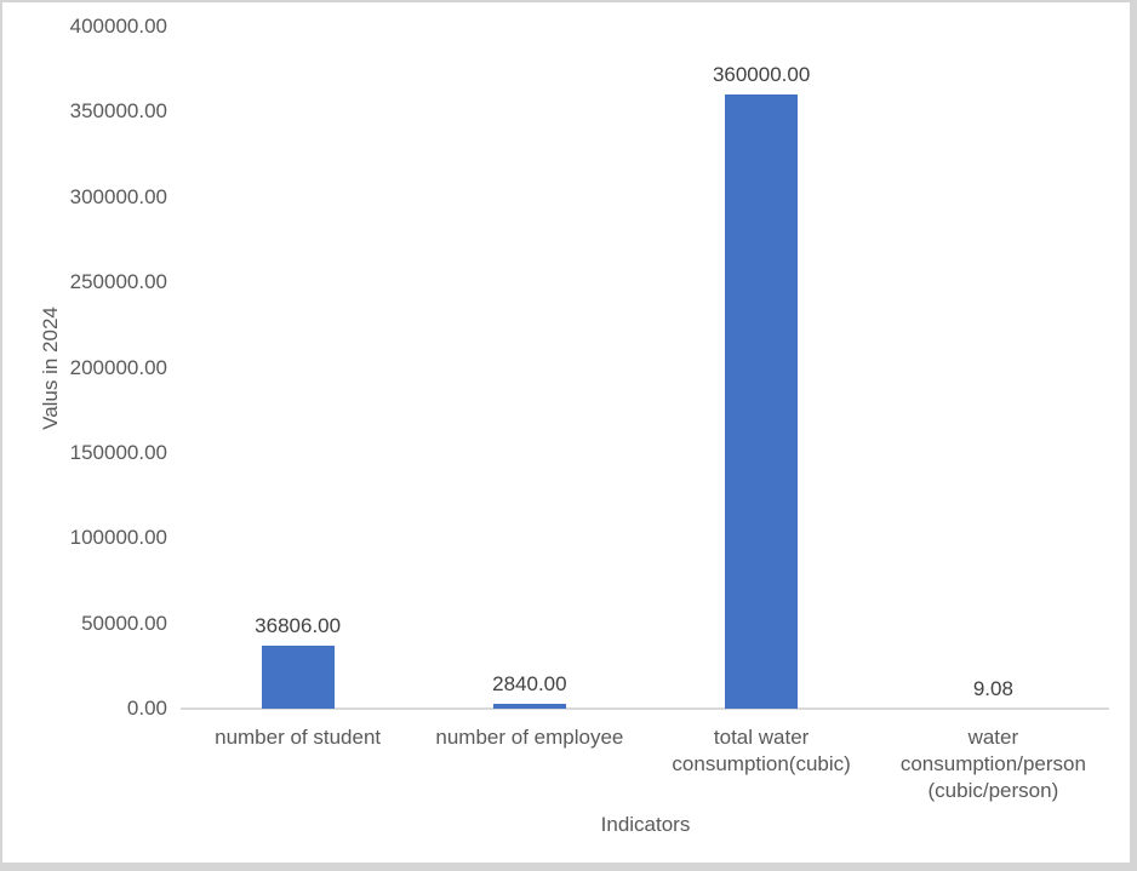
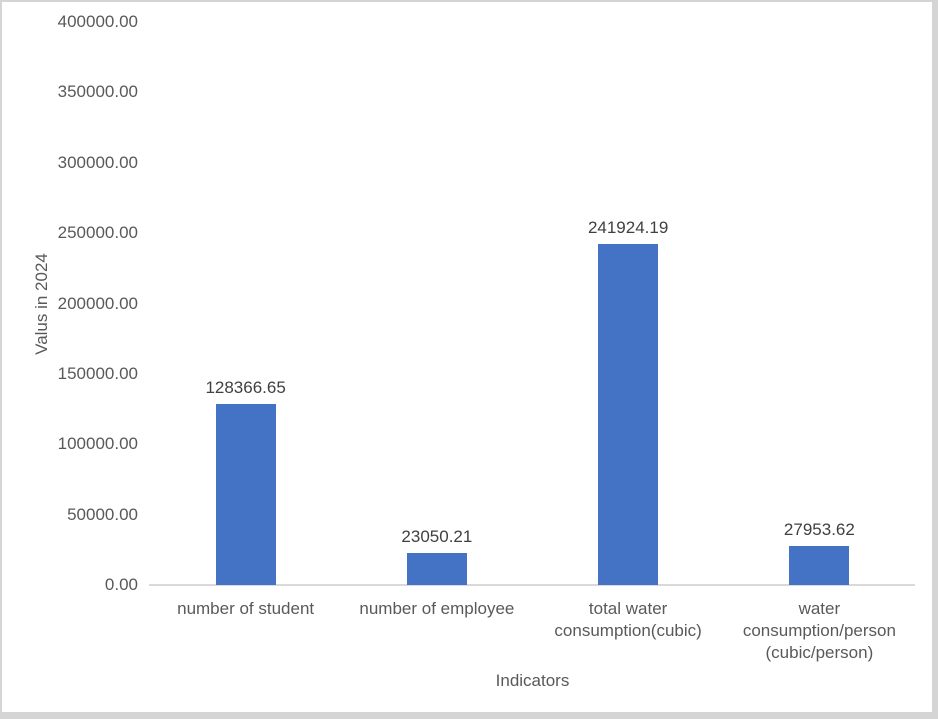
number of student: 36806.00 -> 128366.65
number of employee: 2840.00 -> 23050.21
total water consumption(cubic): 360000.00 -> 241924.19
water consumption/person (cubic/person): 9.08 -> 27953.62
